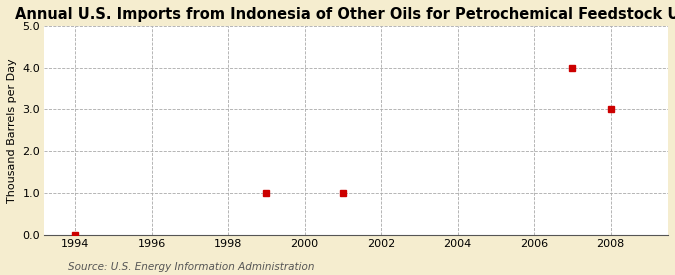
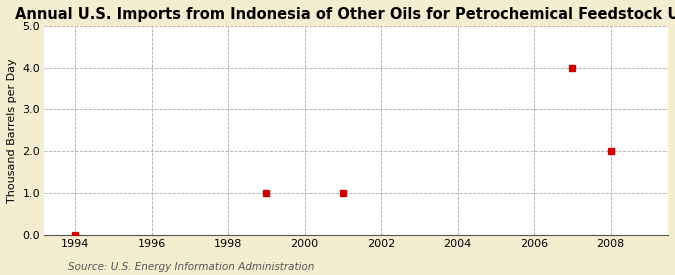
2008: 3 -> 2
